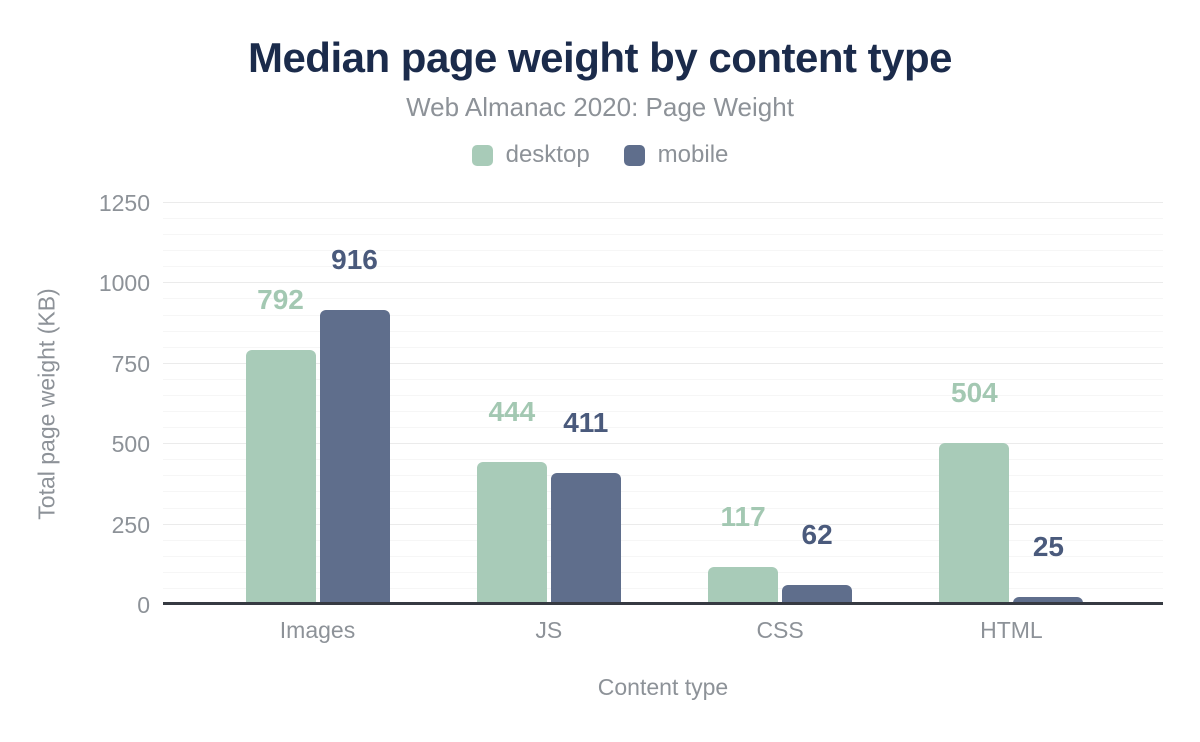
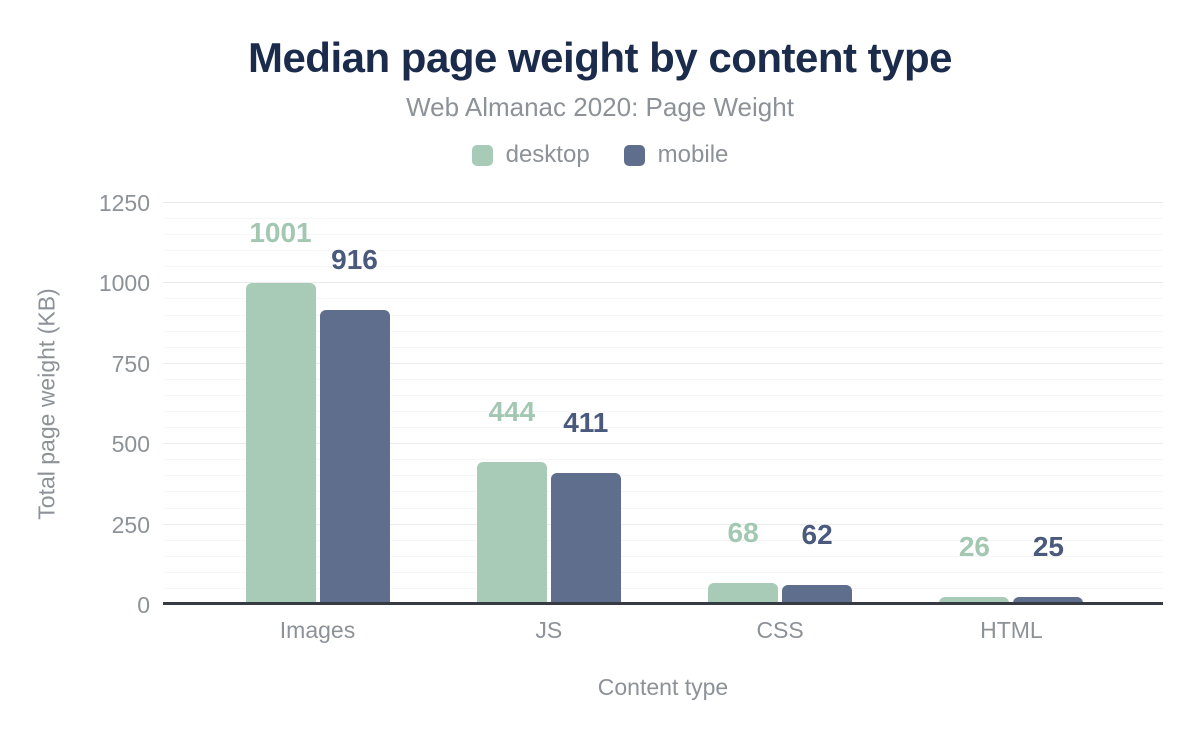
desktop/Images: 792 -> 1001
desktop/CSS: 117 -> 68
desktop/HTML: 504 -> 26
